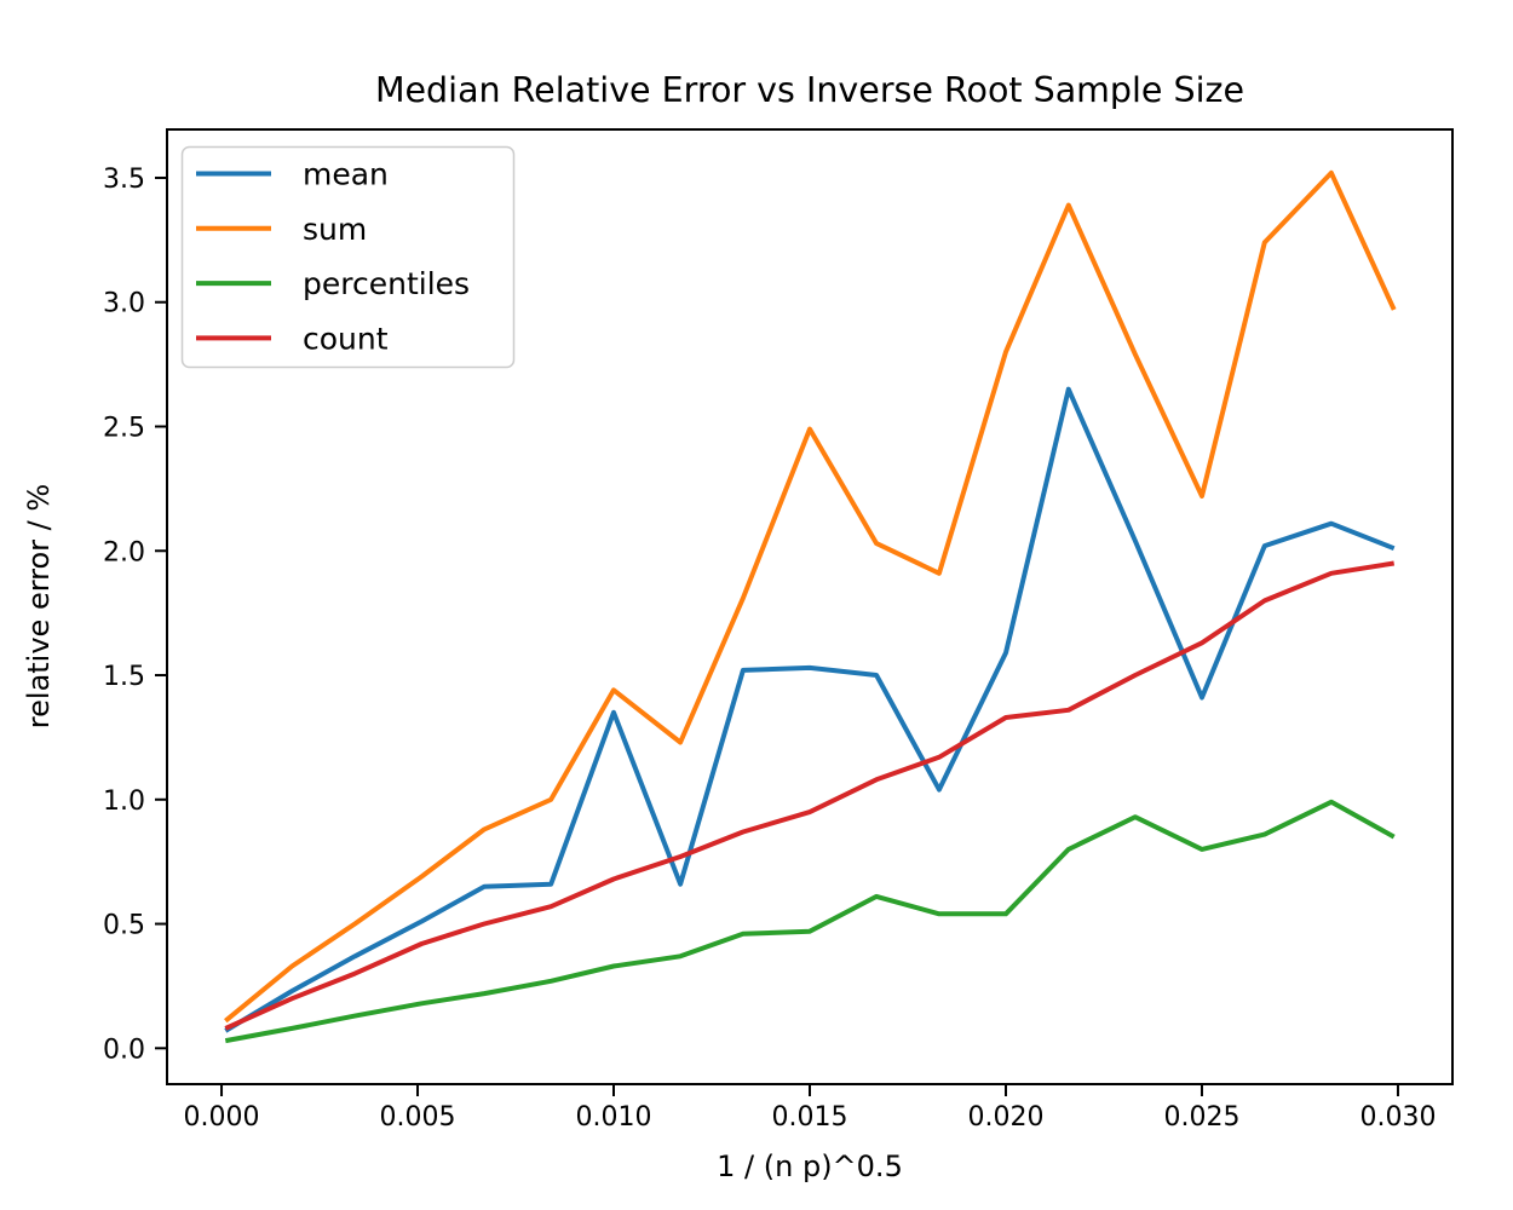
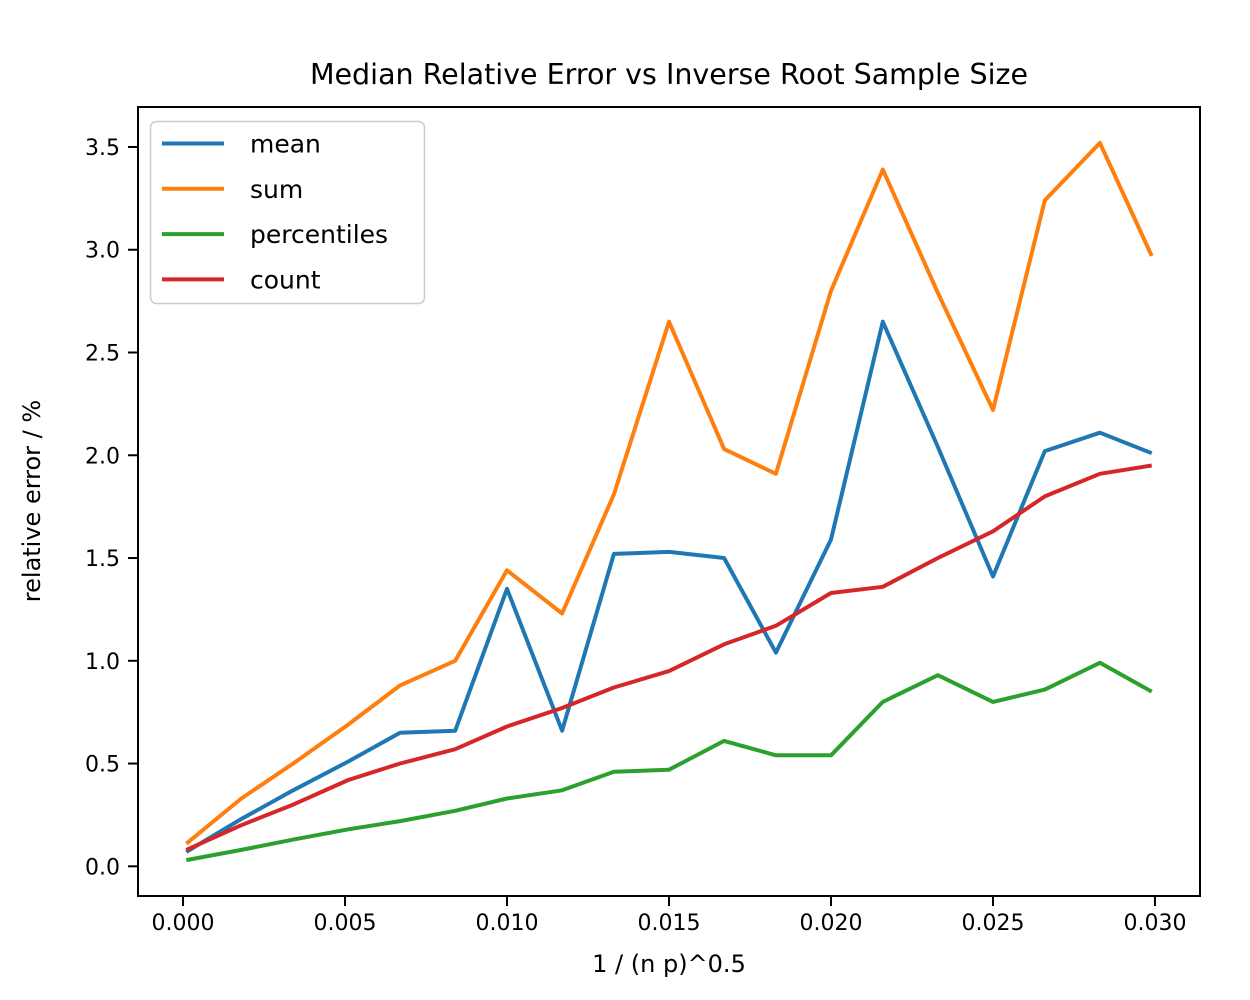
sum/0.015: 2.49 -> 2.65
